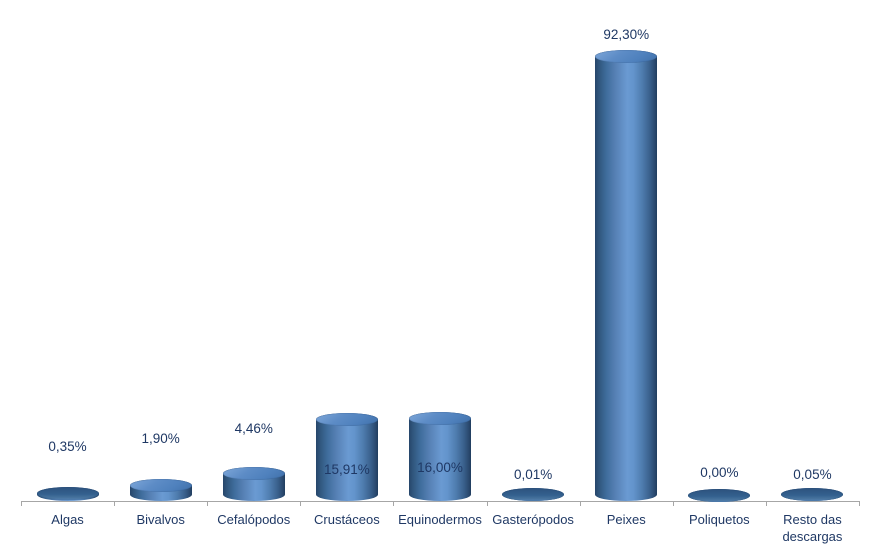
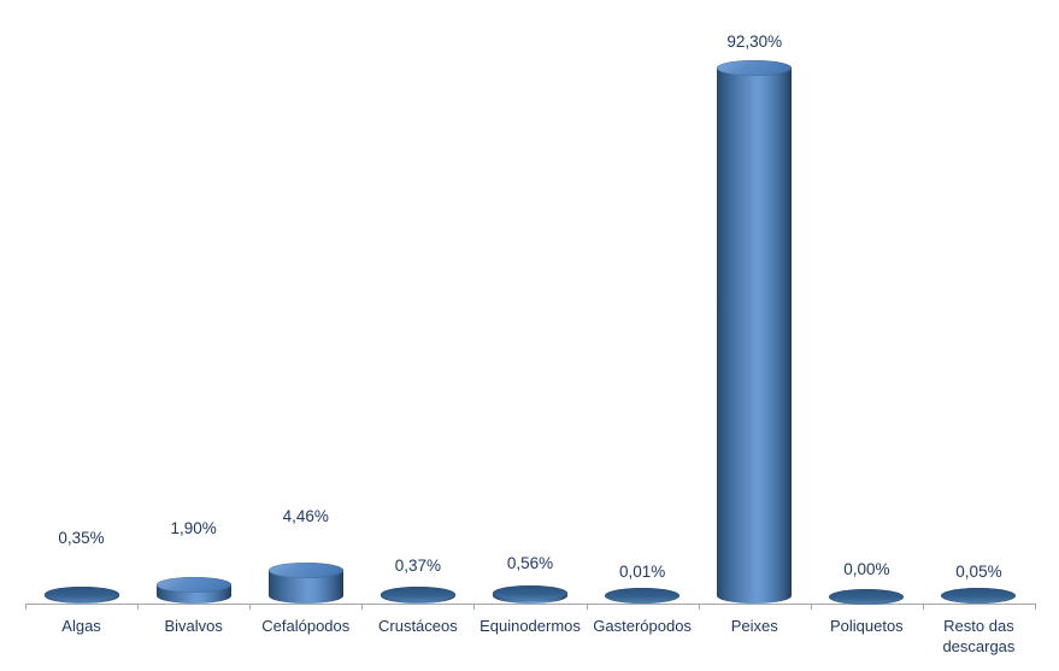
Crustáceos: 15,91% -> 0,37%
Equinodermos: 16,00% -> 0,56%
